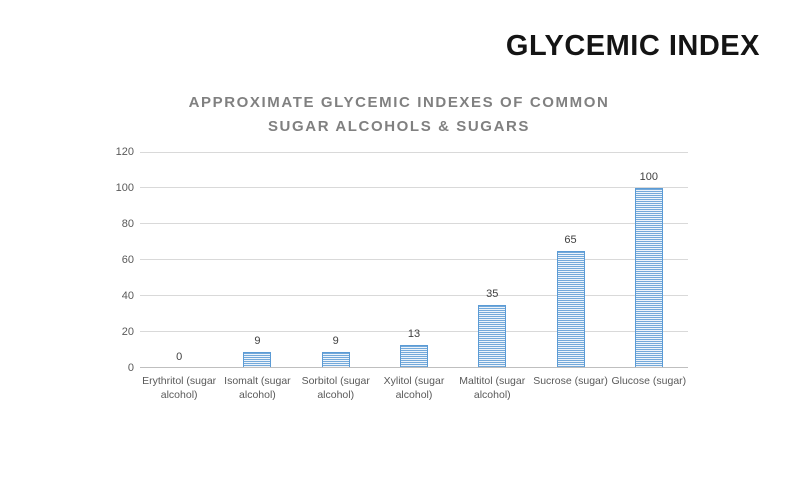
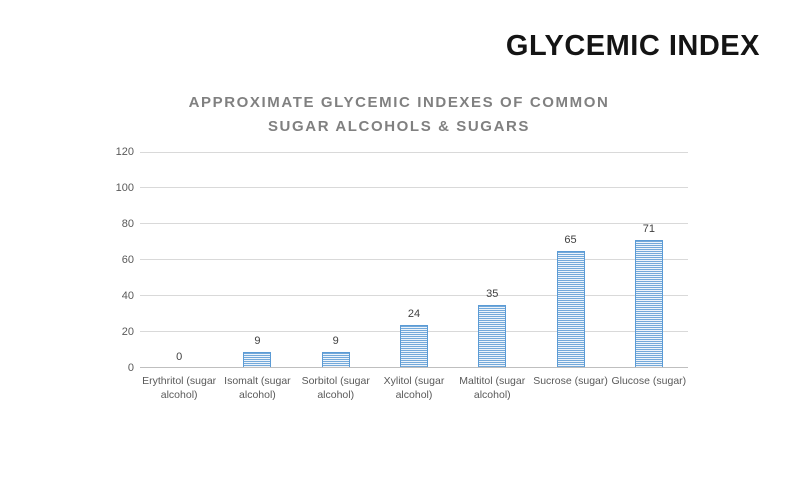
Xylitol (sugar alcohol): 13 -> 24
Glucose (sugar): 100 -> 71
